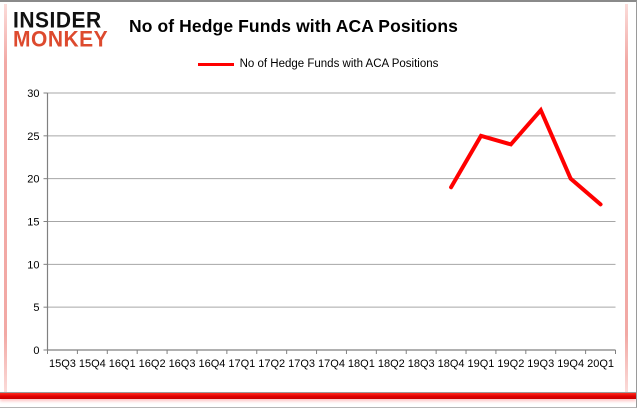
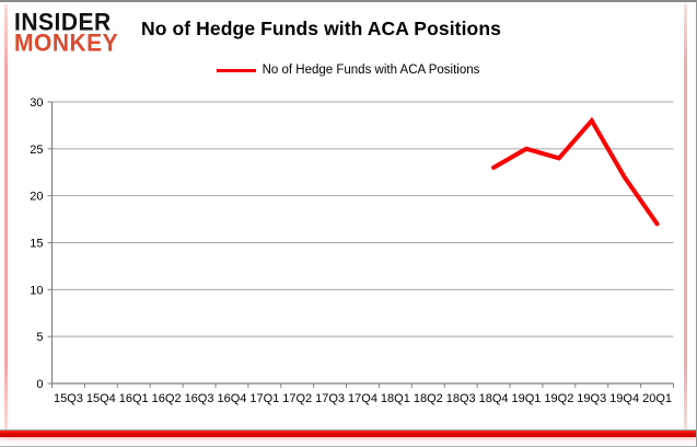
18Q4: 19 -> 23
19Q4: 20 -> 22
